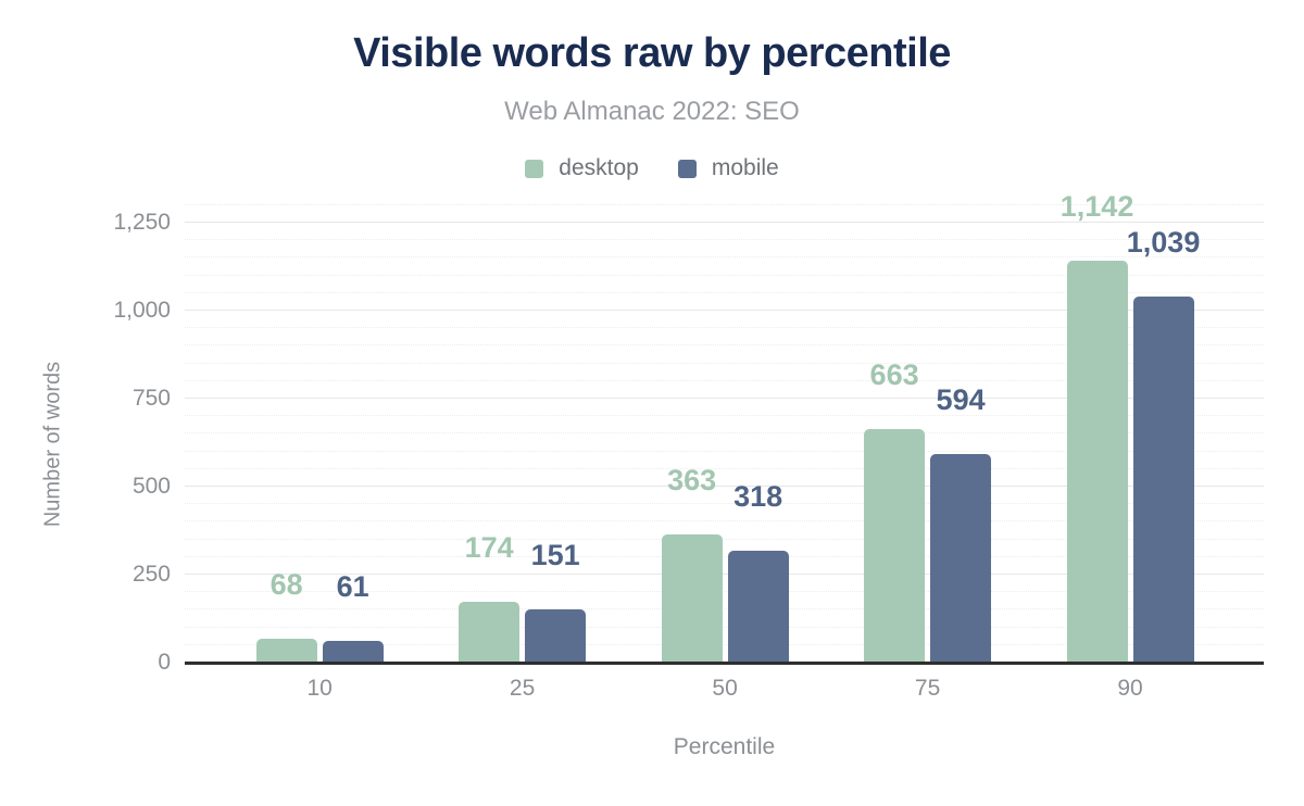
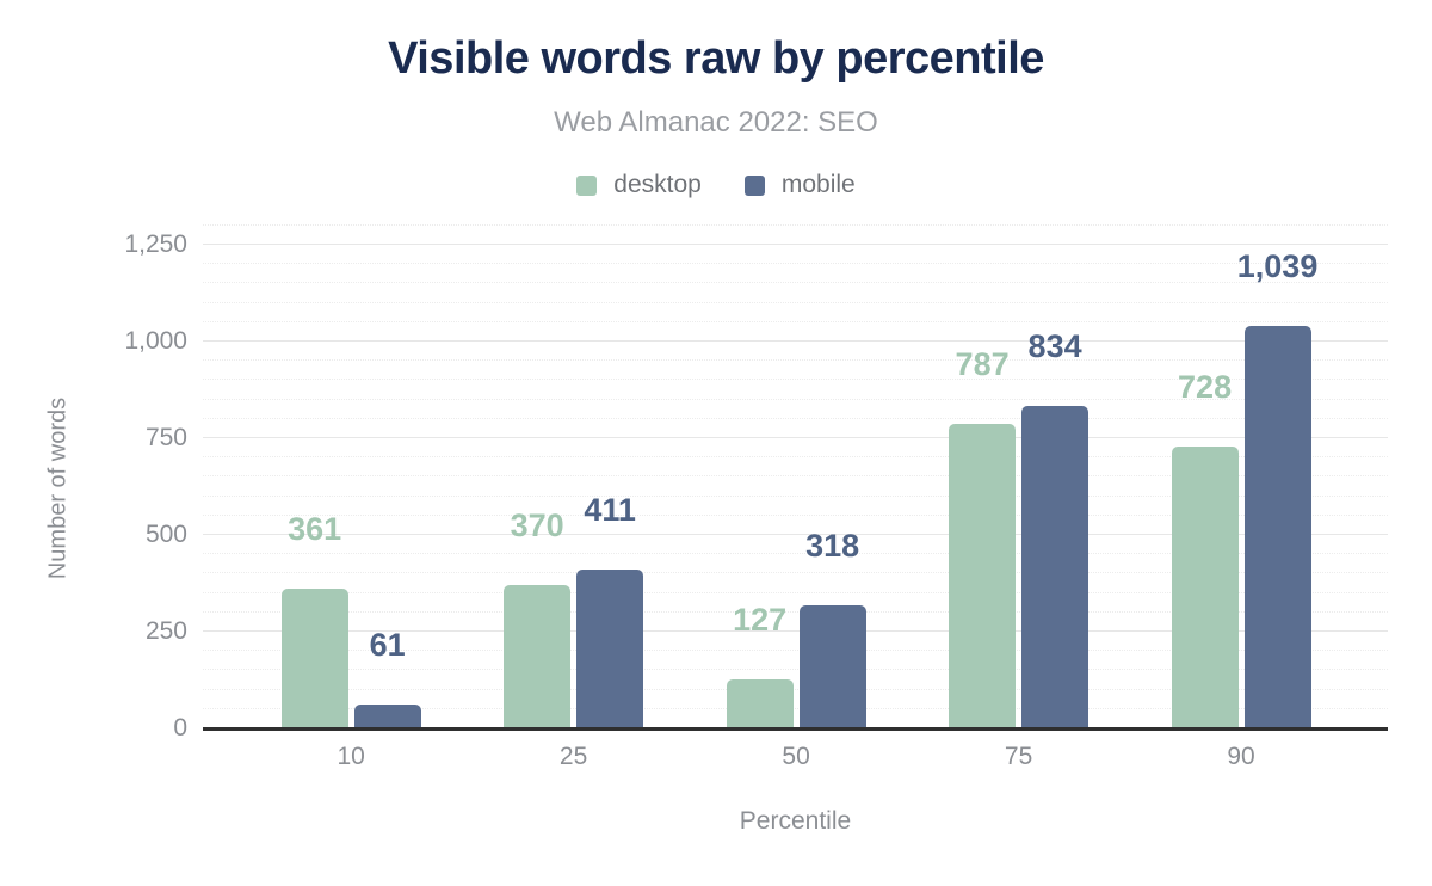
desktop/10: 68 -> 361
desktop/25: 174 -> 370
mobile/25: 151 -> 411
desktop/50: 363 -> 127
desktop/75: 663 -> 787
mobile/75: 594 -> 834
desktop/90: 1,142 -> 728
